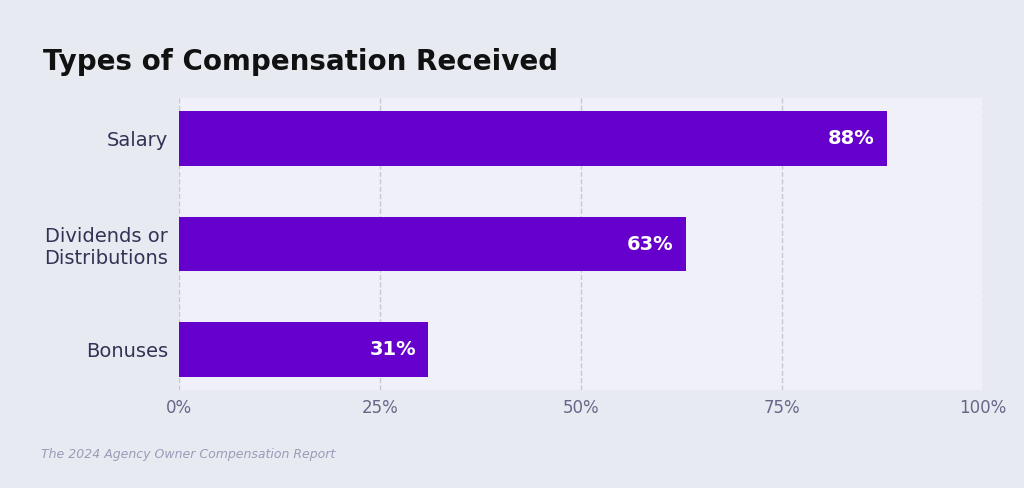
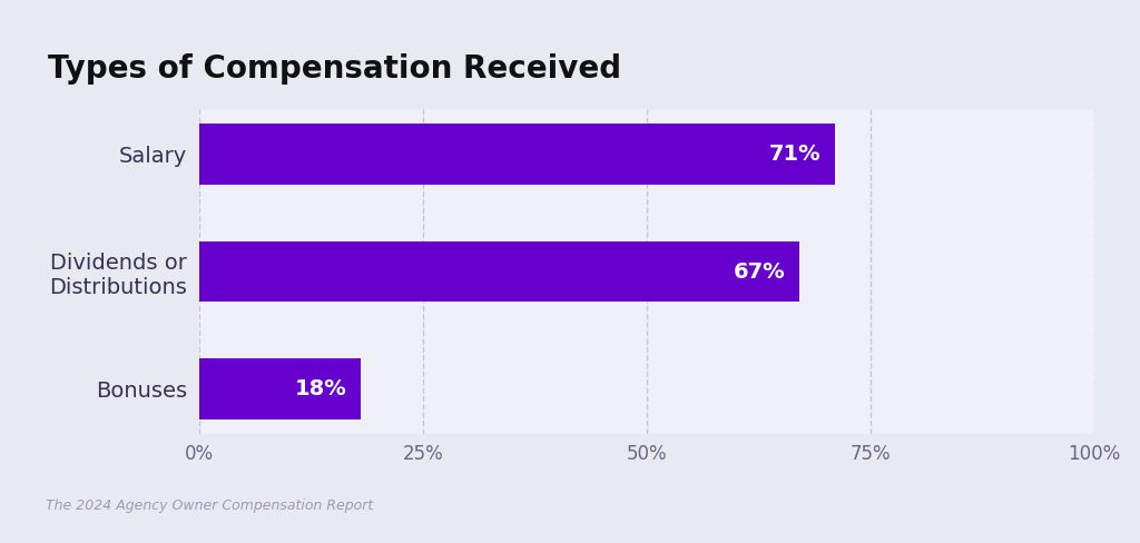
Salary: 88% -> 71%
Dividends or Distributions: 63% -> 67%
Bonuses: 31% -> 18%
